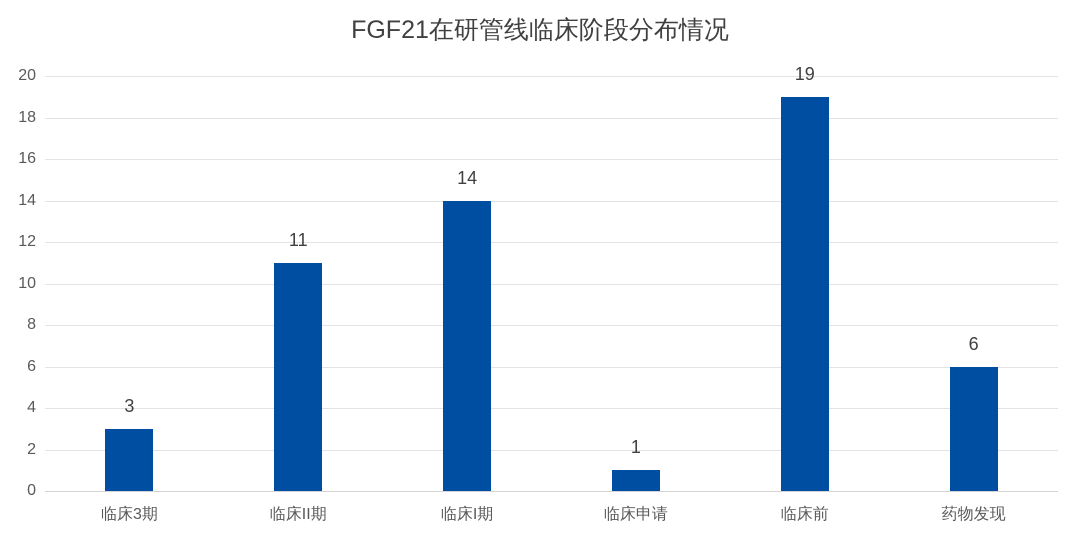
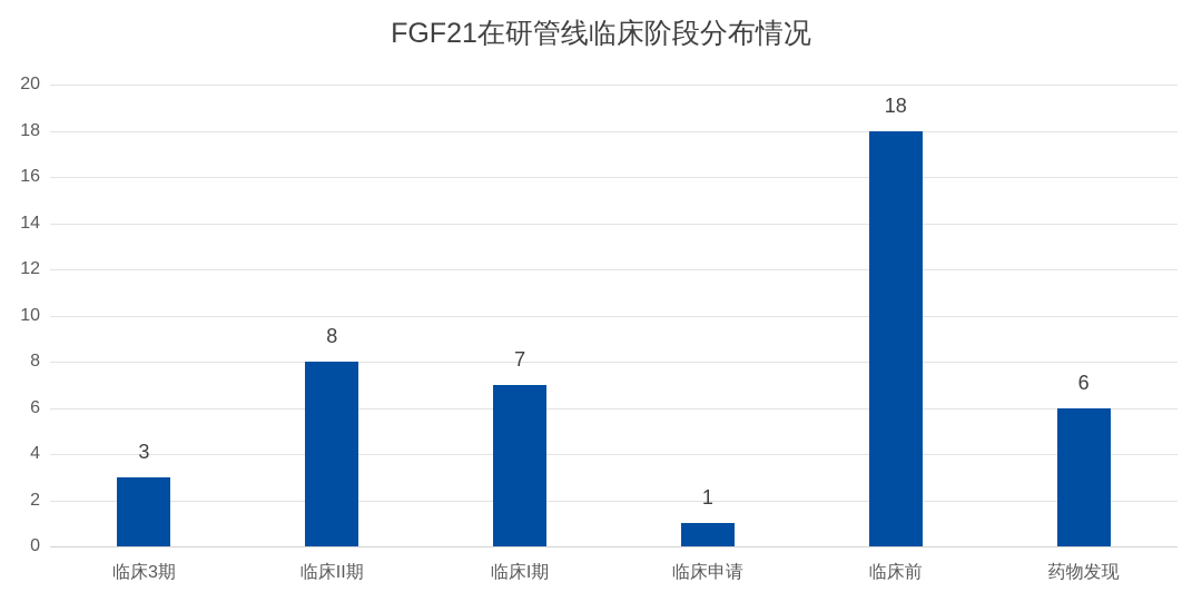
临床II期: 11 -> 8
临床I期: 14 -> 7
临床前: 19 -> 18
